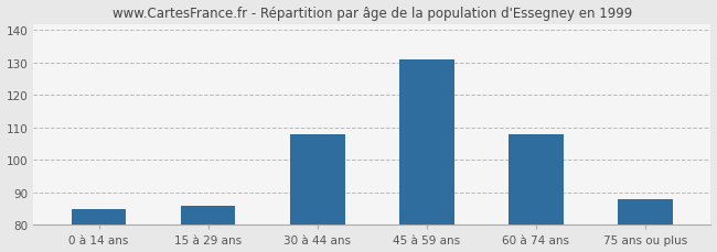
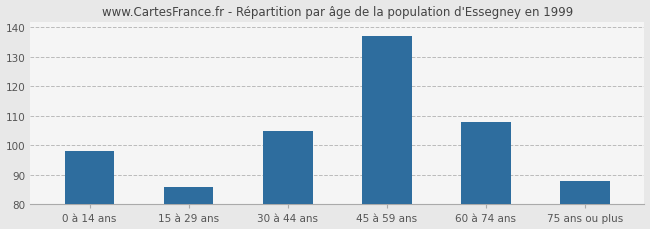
0 à 14 ans: 85 -> 98
30 à 44 ans: 108 -> 105
45 à 59 ans: 131 -> 137
